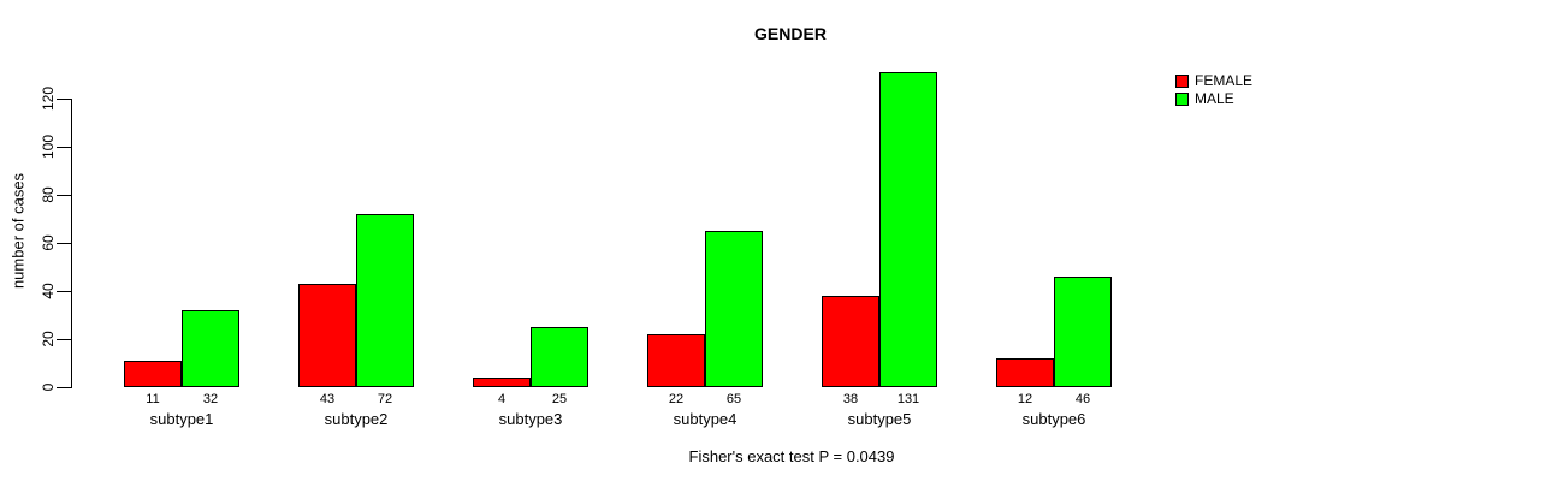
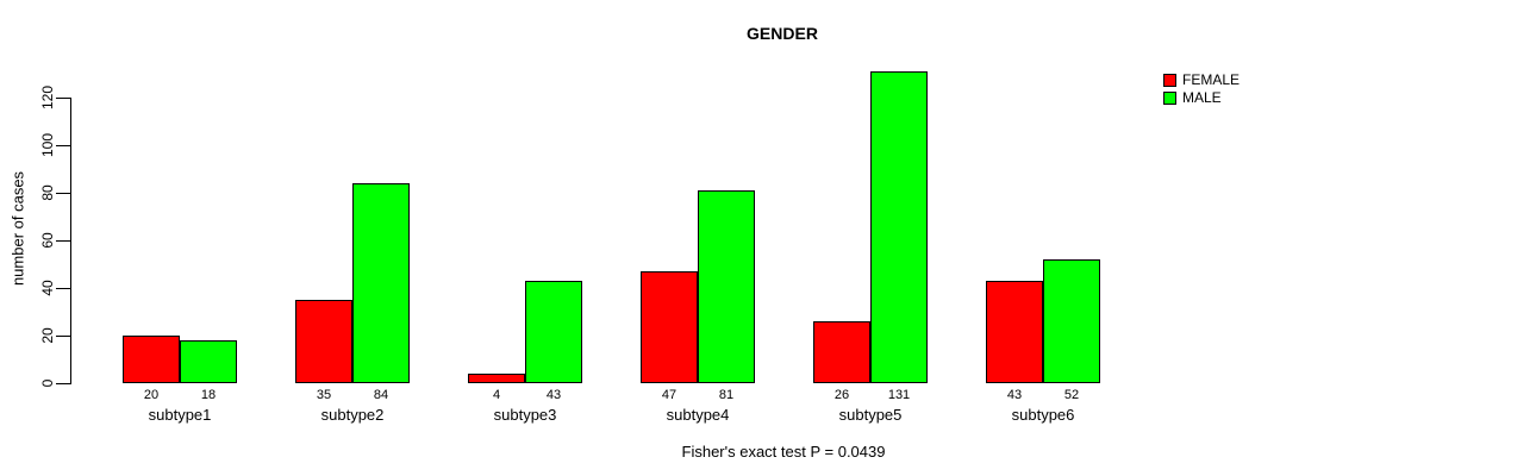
FEMALE/subtype1: 11 -> 20
MALE/subtype1: 32 -> 18
FEMALE/subtype2: 43 -> 35
MALE/subtype2: 72 -> 84
MALE/subtype3: 25 -> 43
FEMALE/subtype4: 22 -> 47
MALE/subtype4: 65 -> 81
FEMALE/subtype5: 38 -> 26
FEMALE/subtype6: 12 -> 43
MALE/subtype6: 46 -> 52
